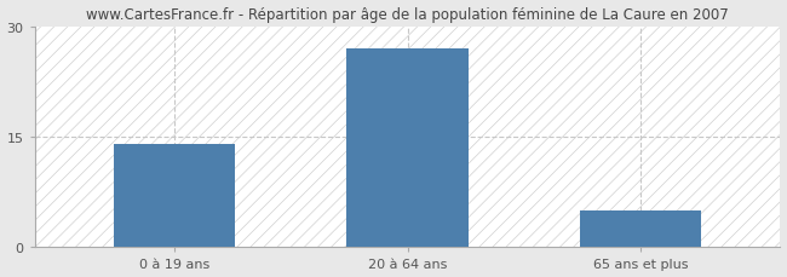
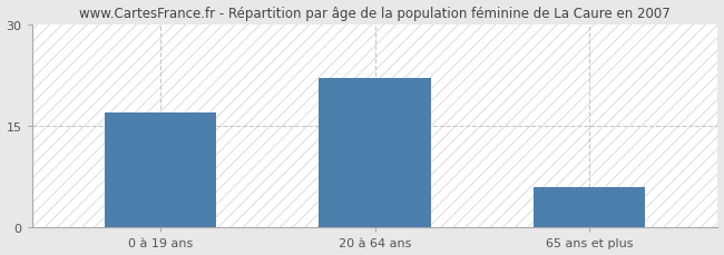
0 à 19 ans: 14 -> 17
20 à 64 ans: 27 -> 22
65 ans et plus: 5 -> 6
